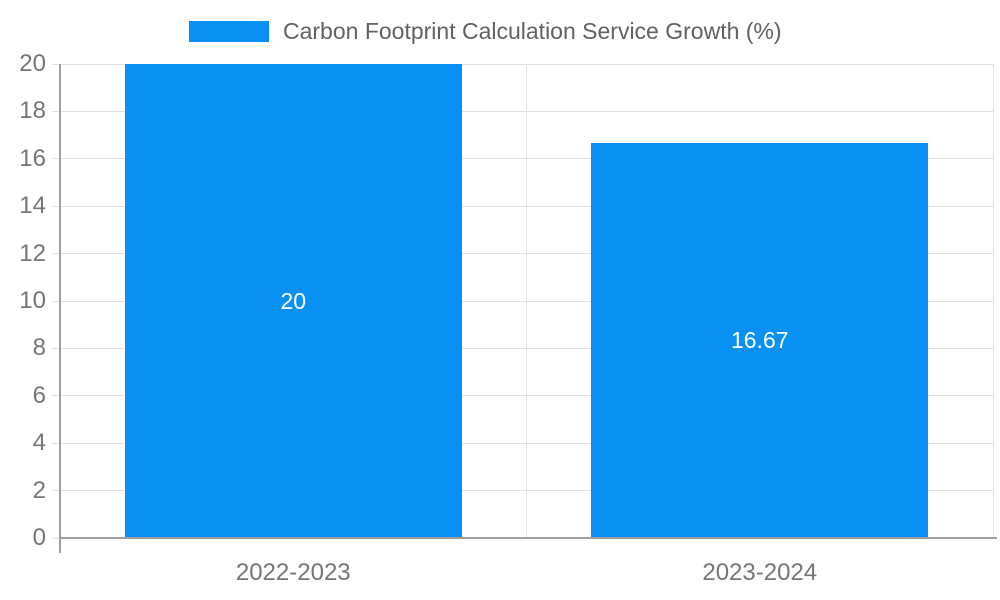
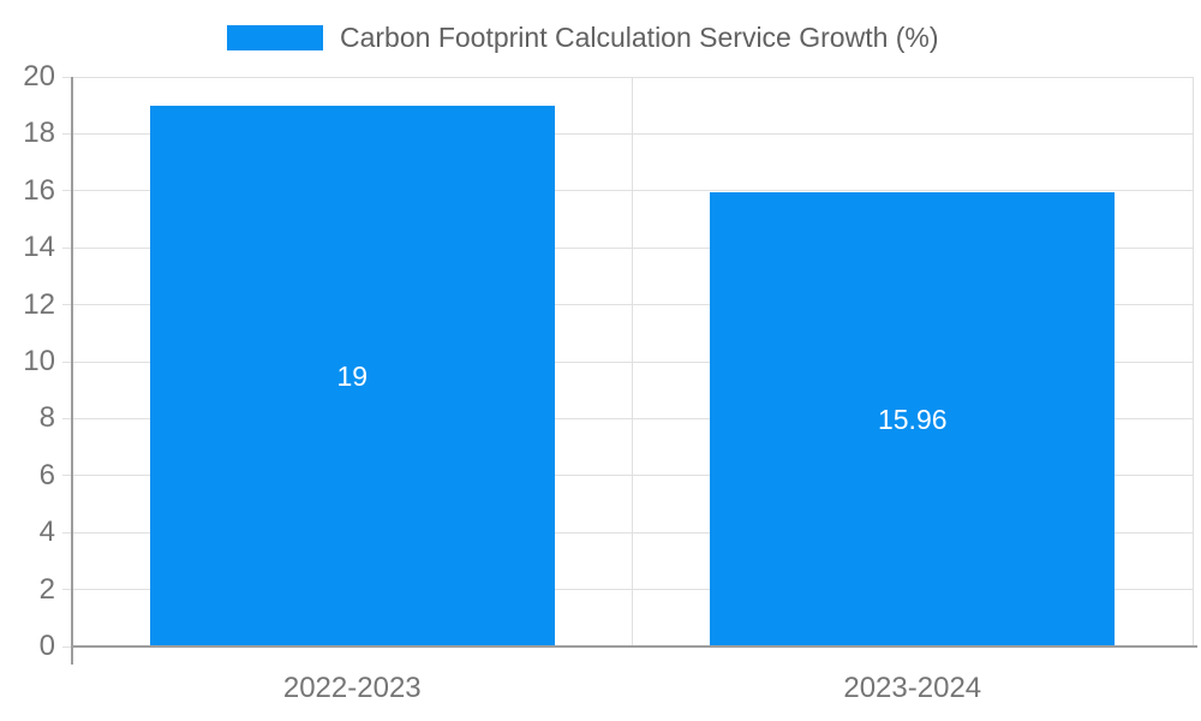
2022-2023: 20 -> 19
2023-2024: 16.67 -> 15.96
